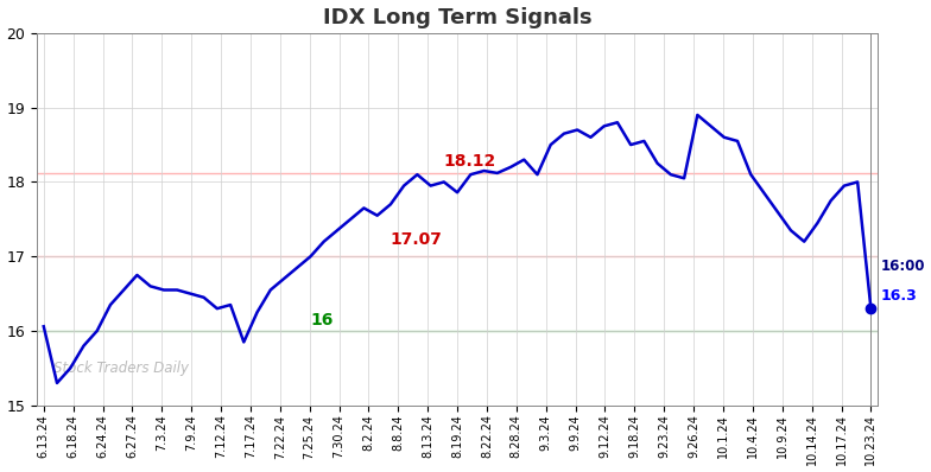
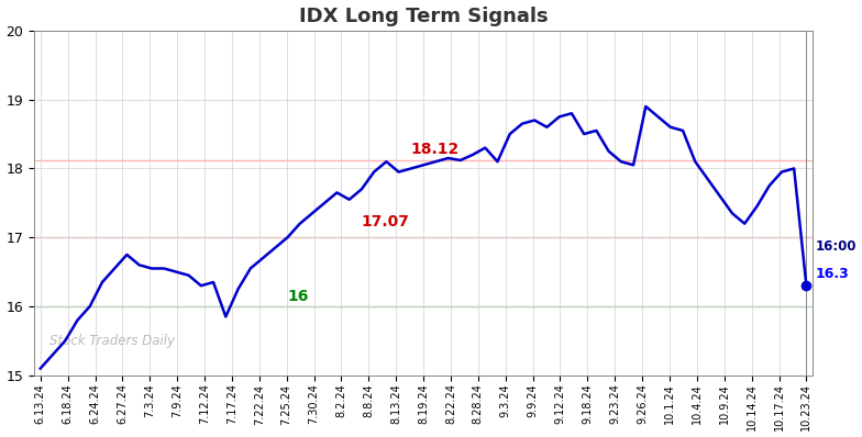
6.13.24: 16.06 -> 15.10
8.19.24: 17.86 -> 18.05
